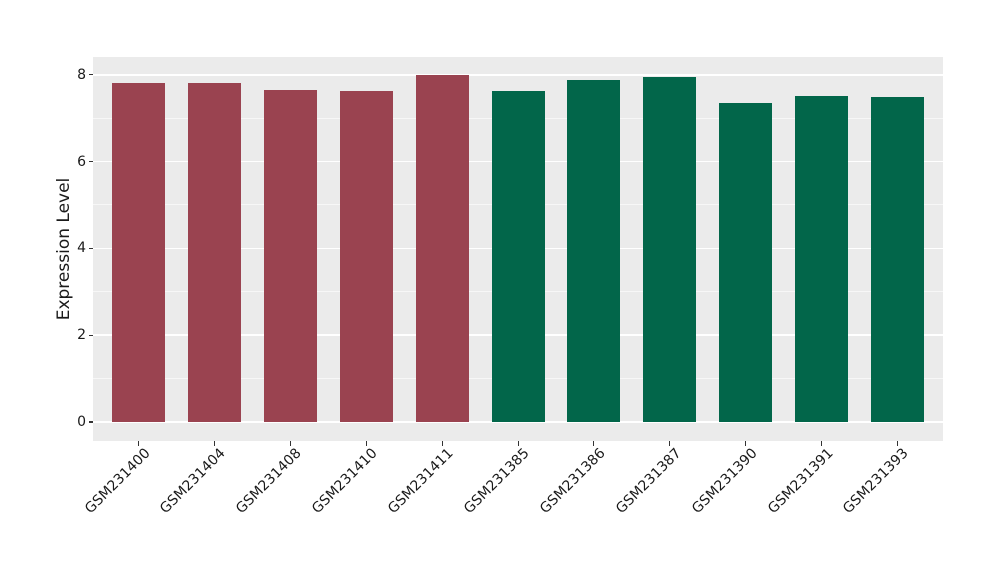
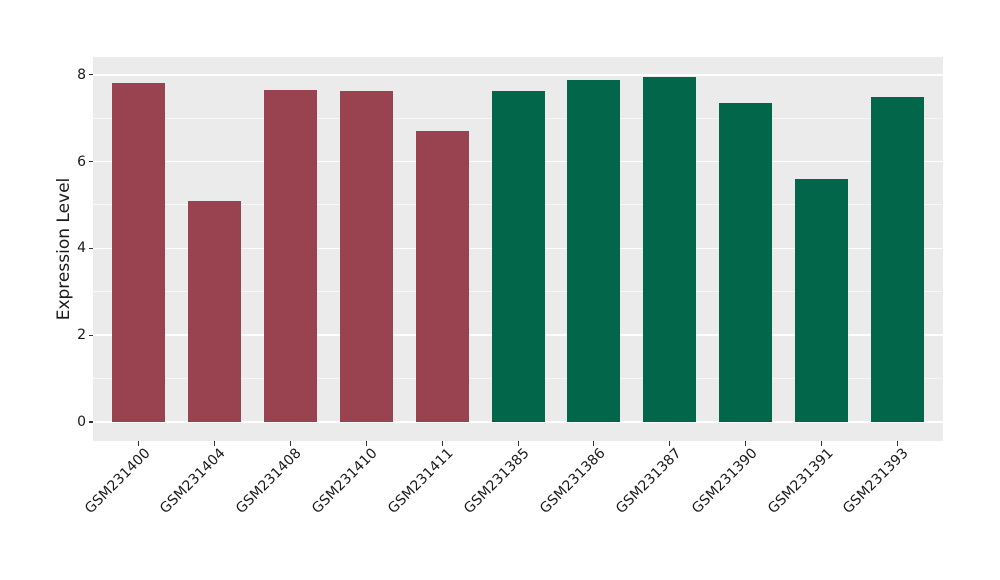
GSM231404: 7.8 -> 5.1
GSM231411: 8.0 -> 6.7
GSM231391: 7.5 -> 5.6
